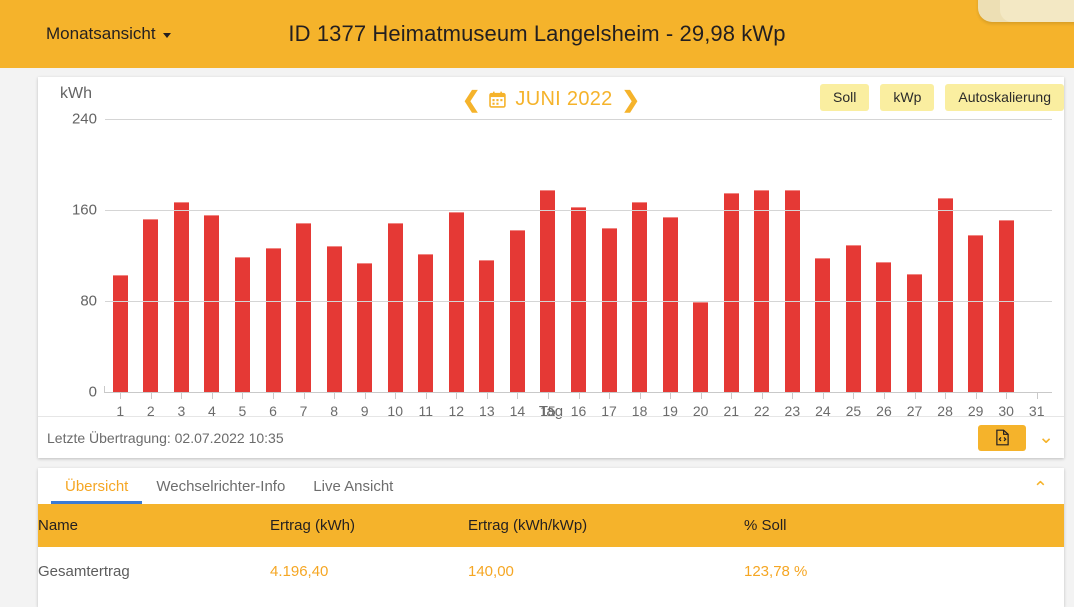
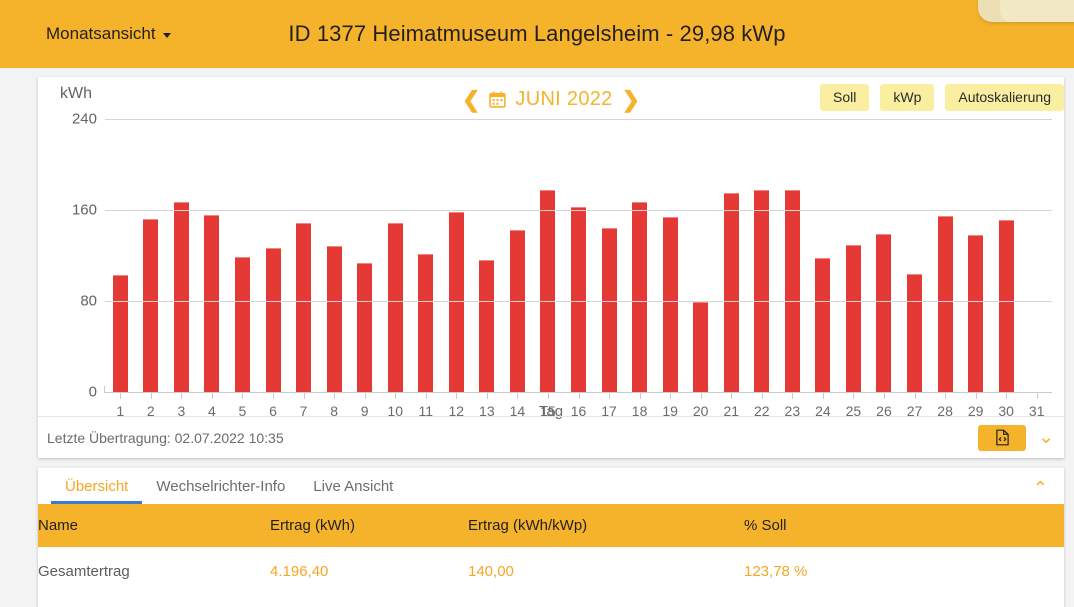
26: 114 -> 139
28: 171 -> 155
